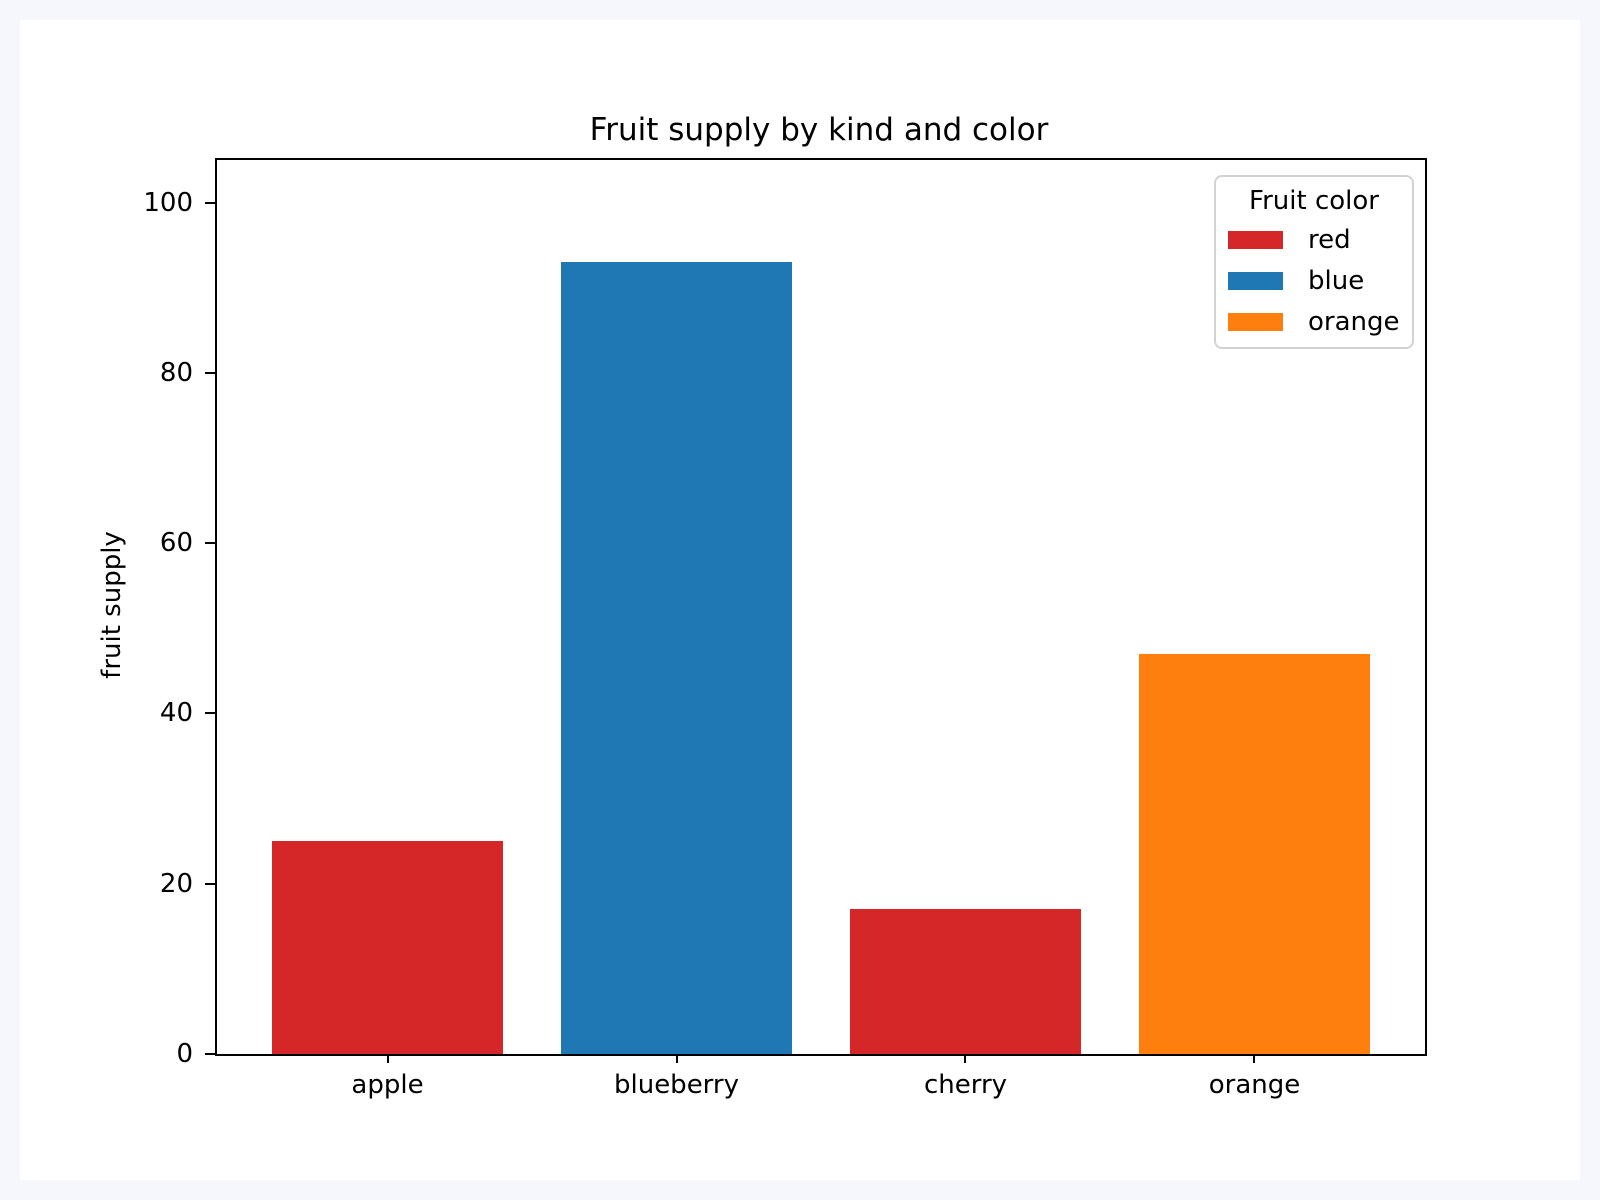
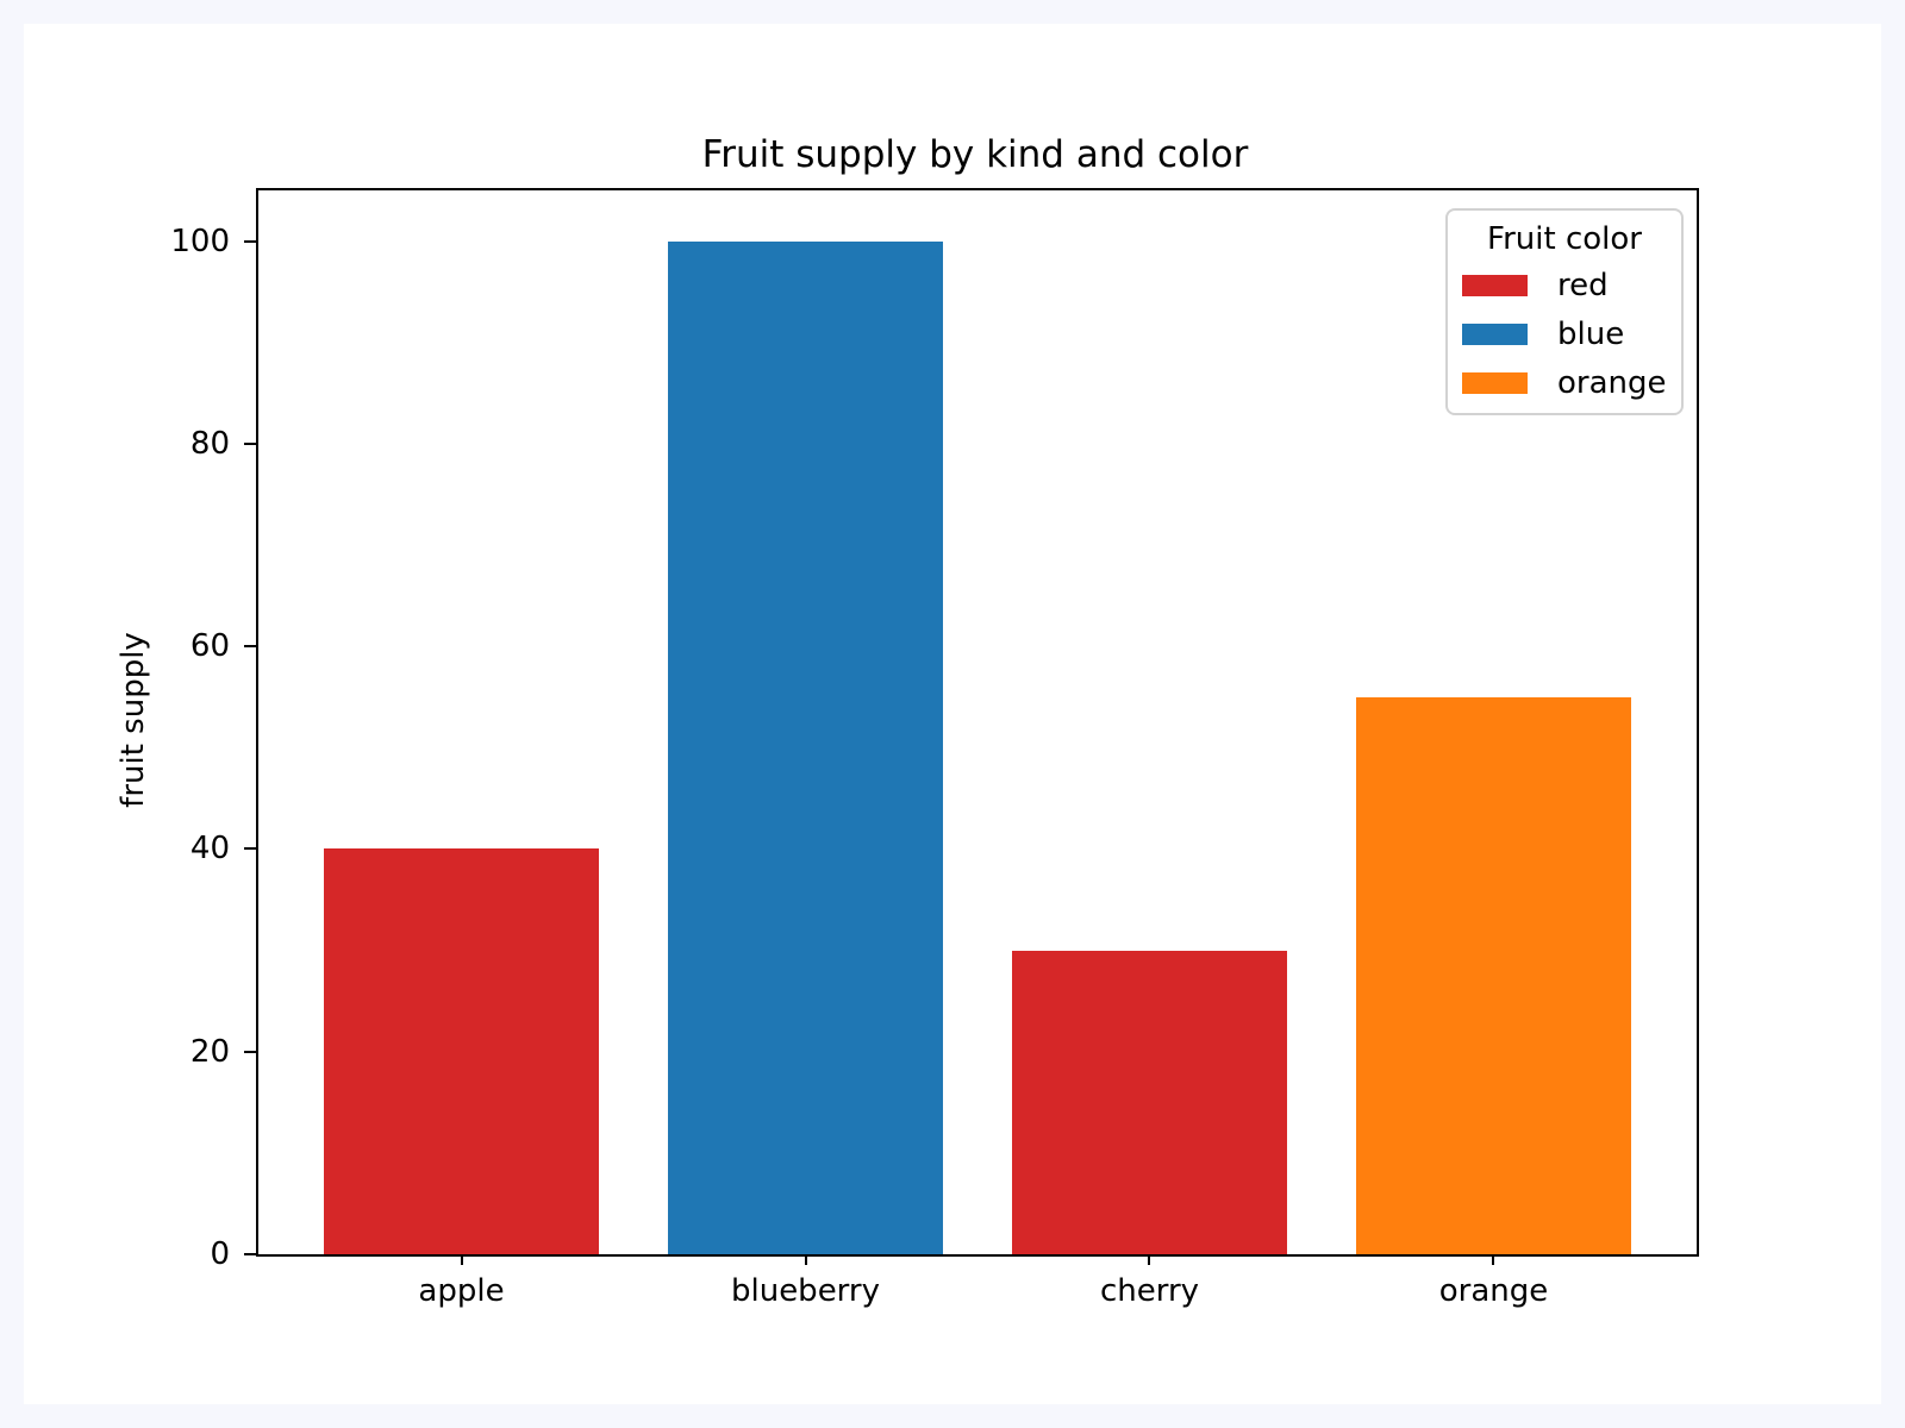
apple: 25 -> 40
blueberry: 93 -> 100
cherry: 17 -> 30
orange: 47 -> 55
